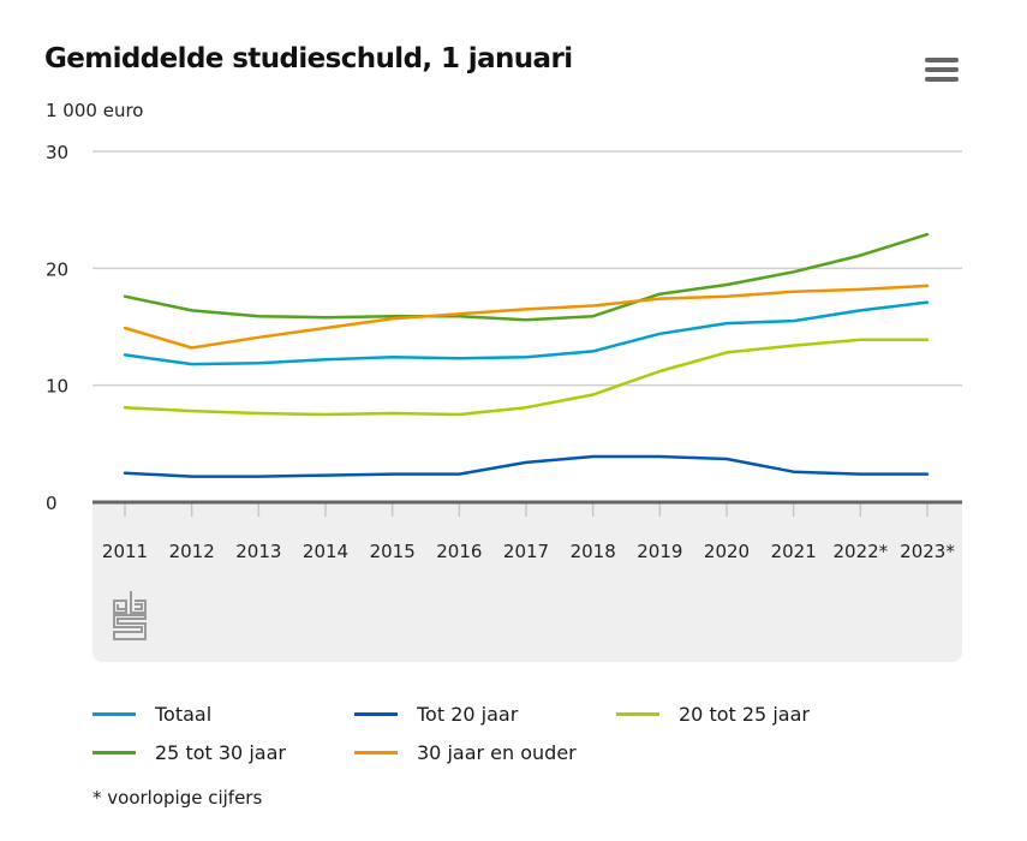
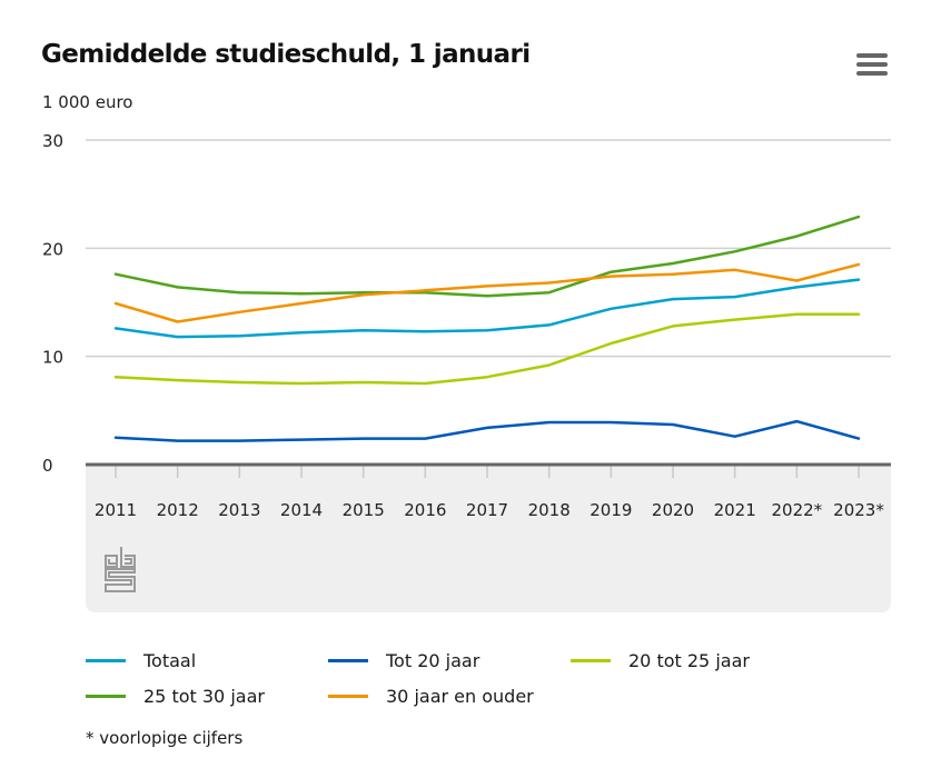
Tot 20 jaar/2022*: 2 -> 4
30 jaar en ouder/2022*: 18 -> 17
